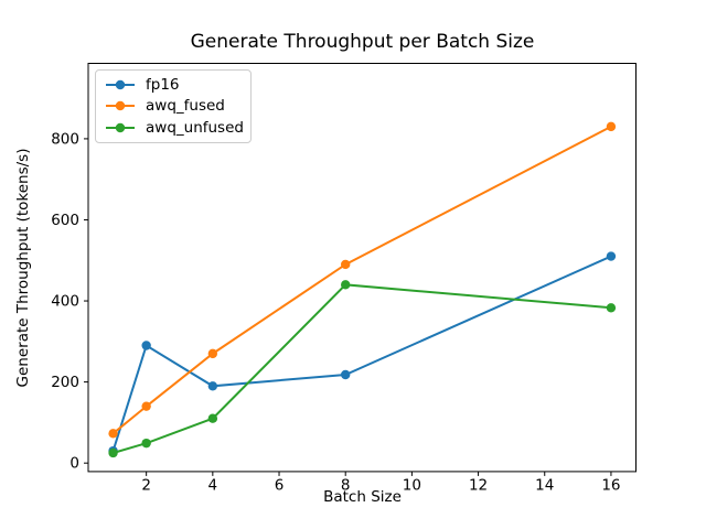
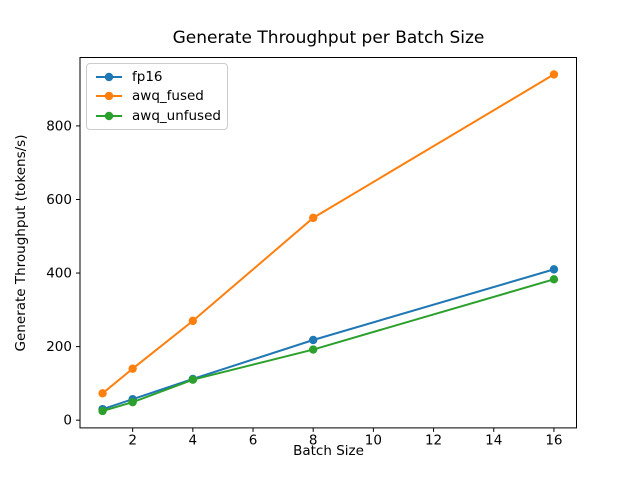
fp16/2: 290 -> 60
fp16/4: 190 -> 110
awq_fused/8: 490 -> 550
awq_unfused/8: 440 -> 190
fp16/16: 510 -> 410
awq_fused/16: 830 -> 940
